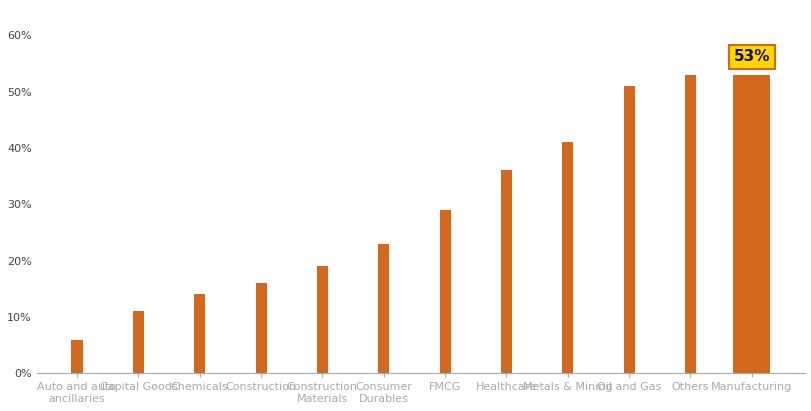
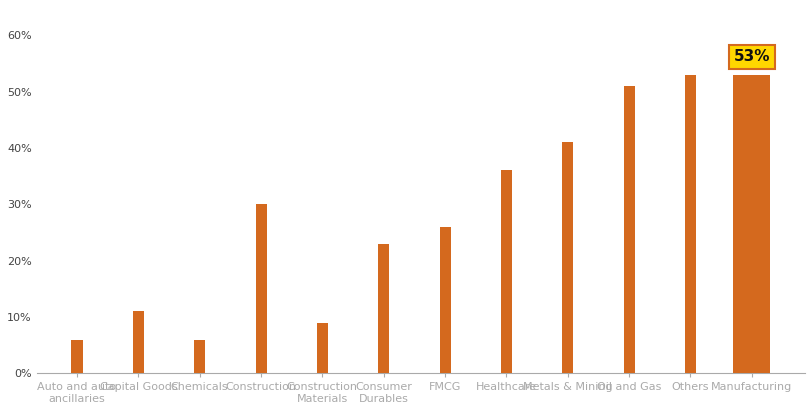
Chemicals: 14% -> 6%
Construction: 16% -> 30%
Construction Materials: 19% -> 9%
FMCG: 29% -> 26%
